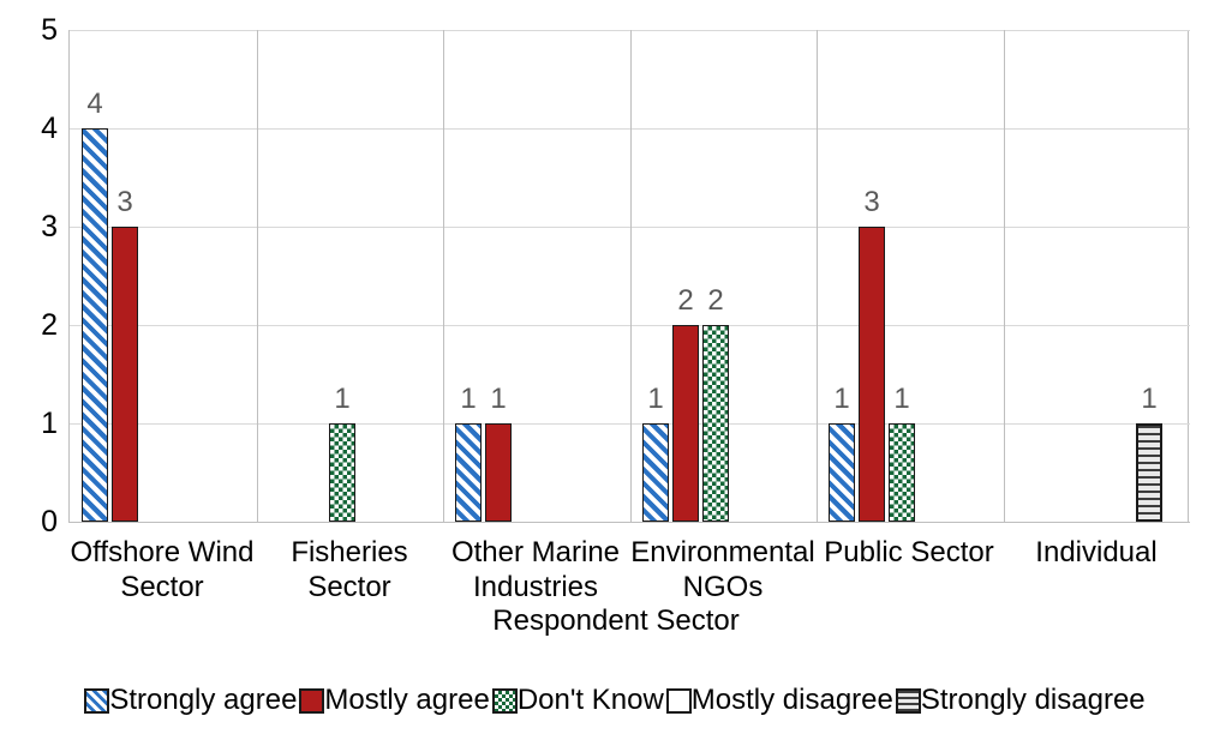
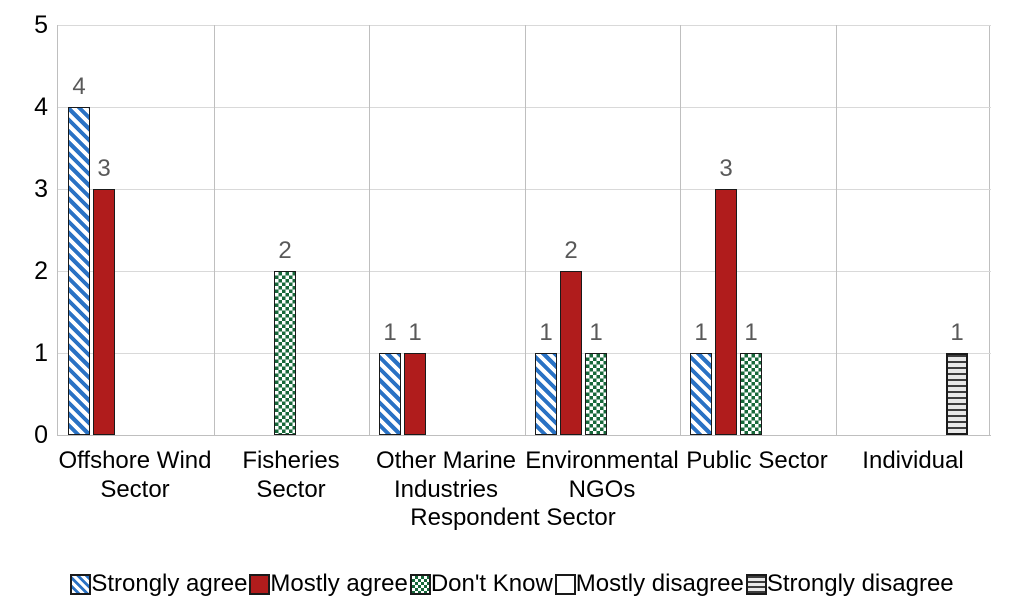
Don't Know/Fisheries Sector: 1 -> 2
Don't Know/Environmental NGOs: 2 -> 1
